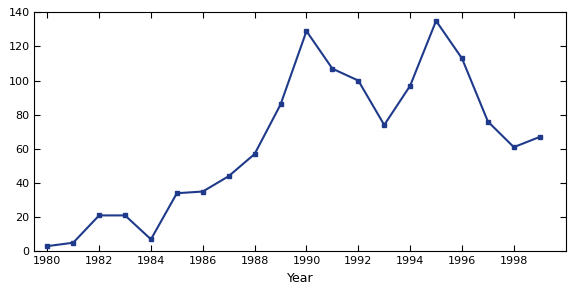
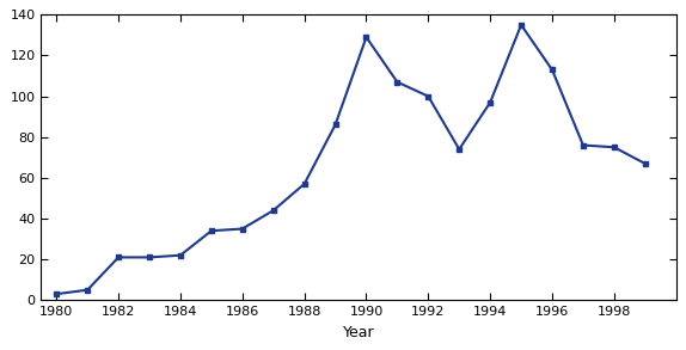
1984: 7 -> 22
1998: 61 -> 75
